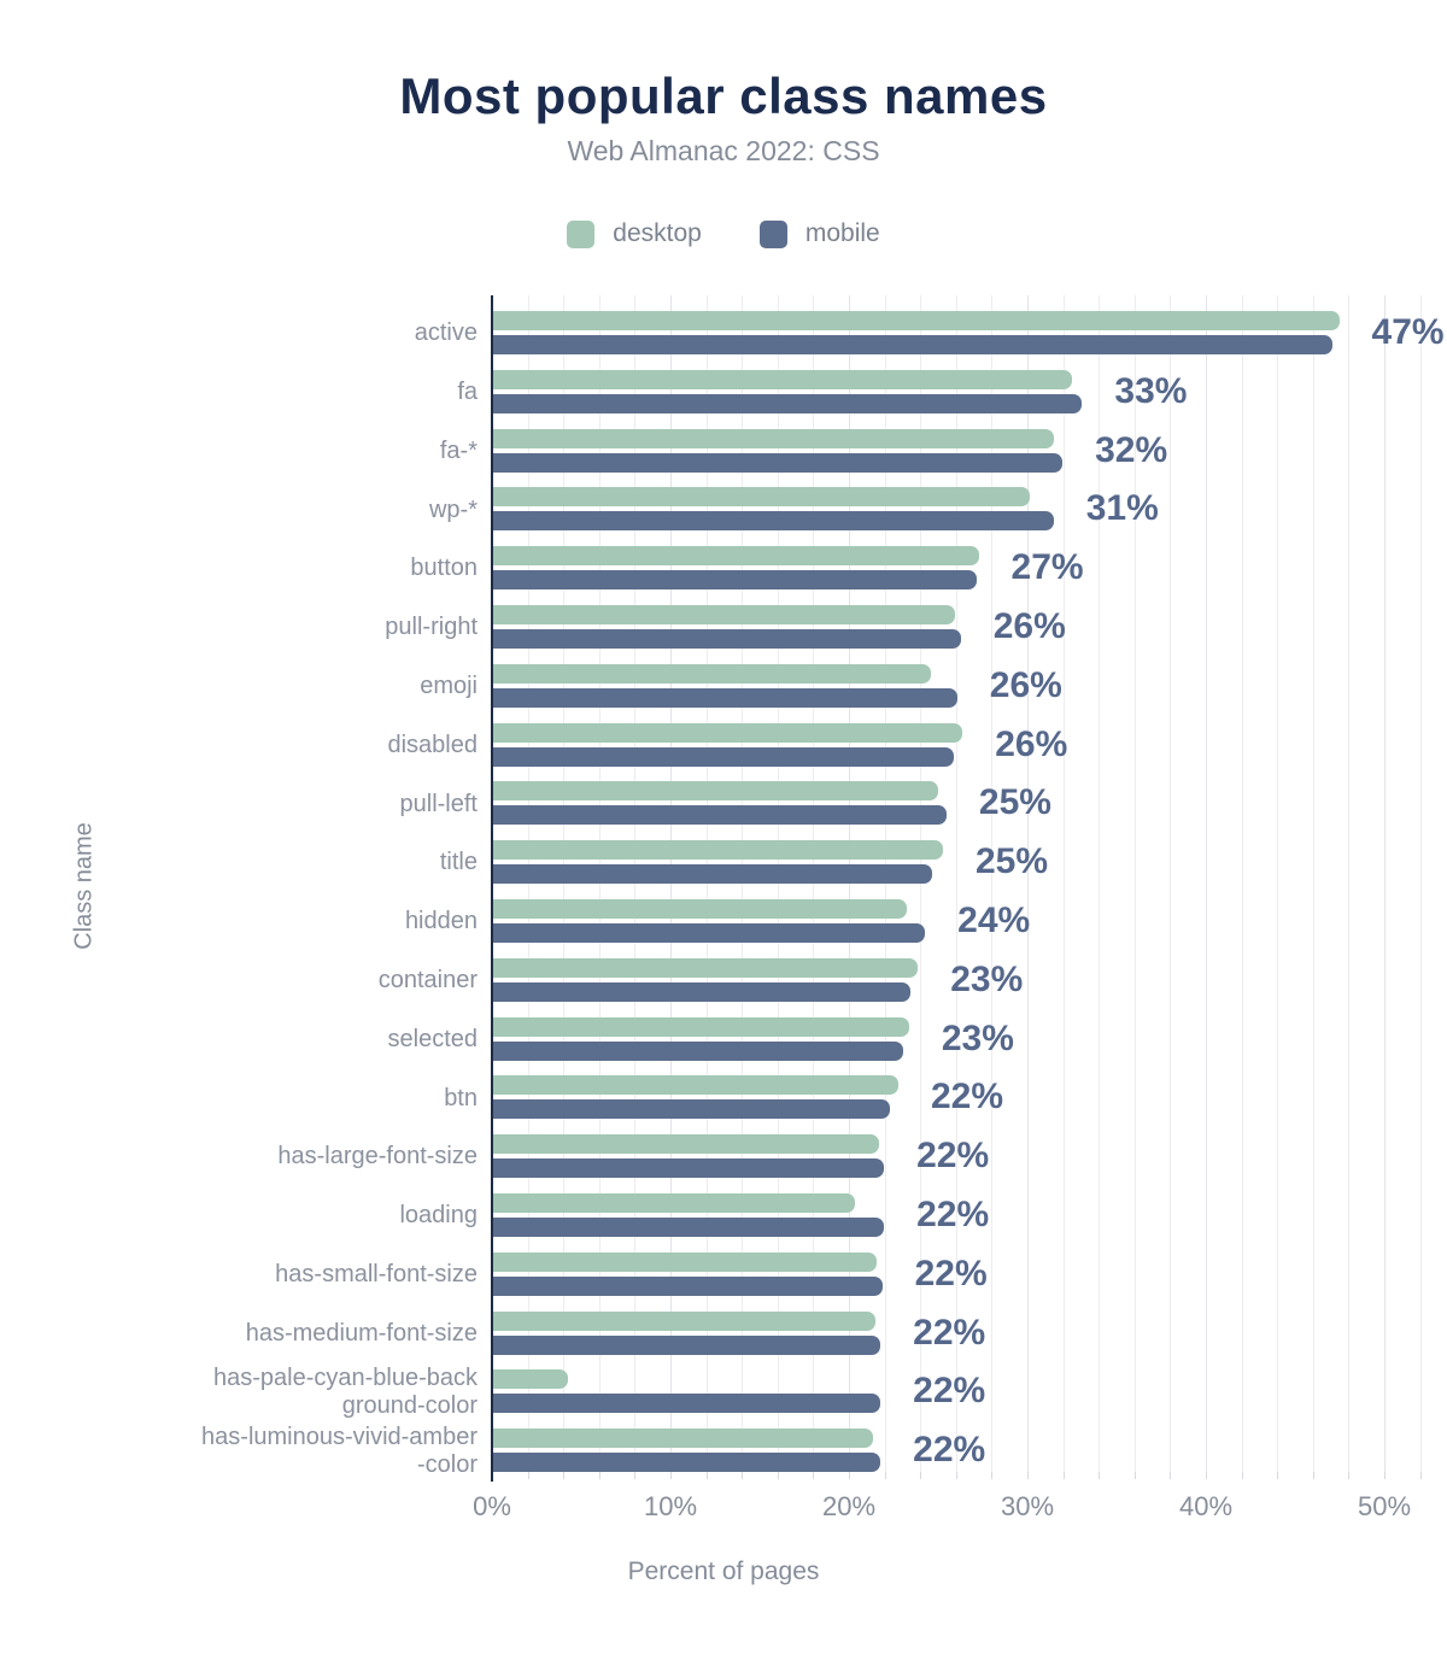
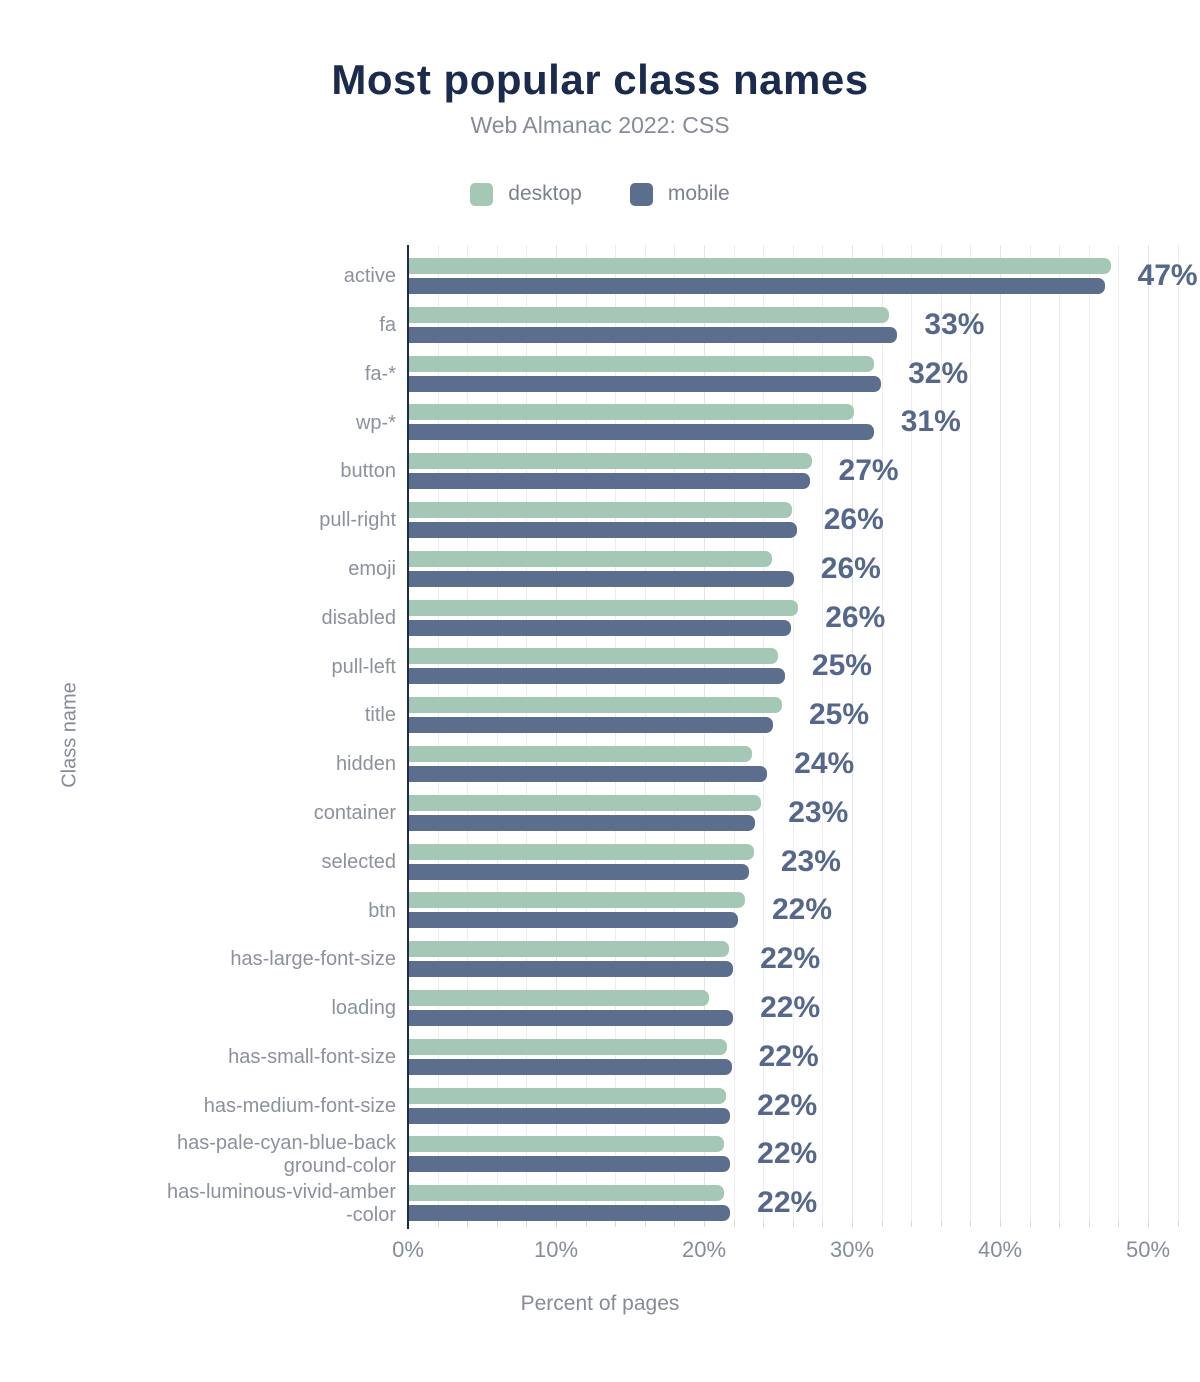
desktop/has-pale-cyan-blue-background-color: 4.2% -> 21.3%
